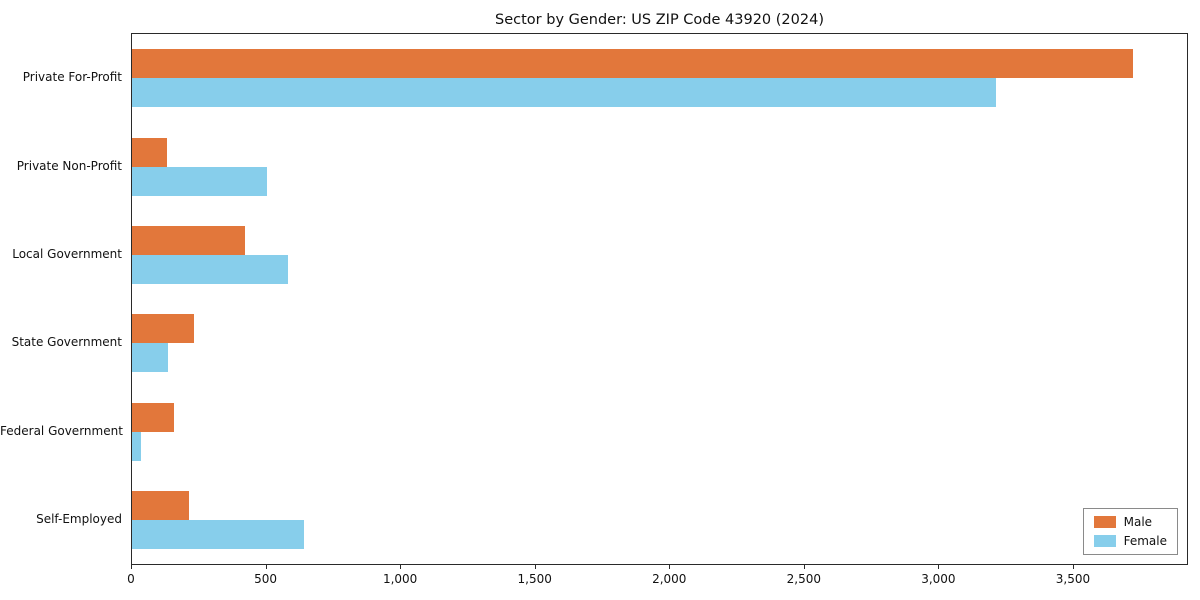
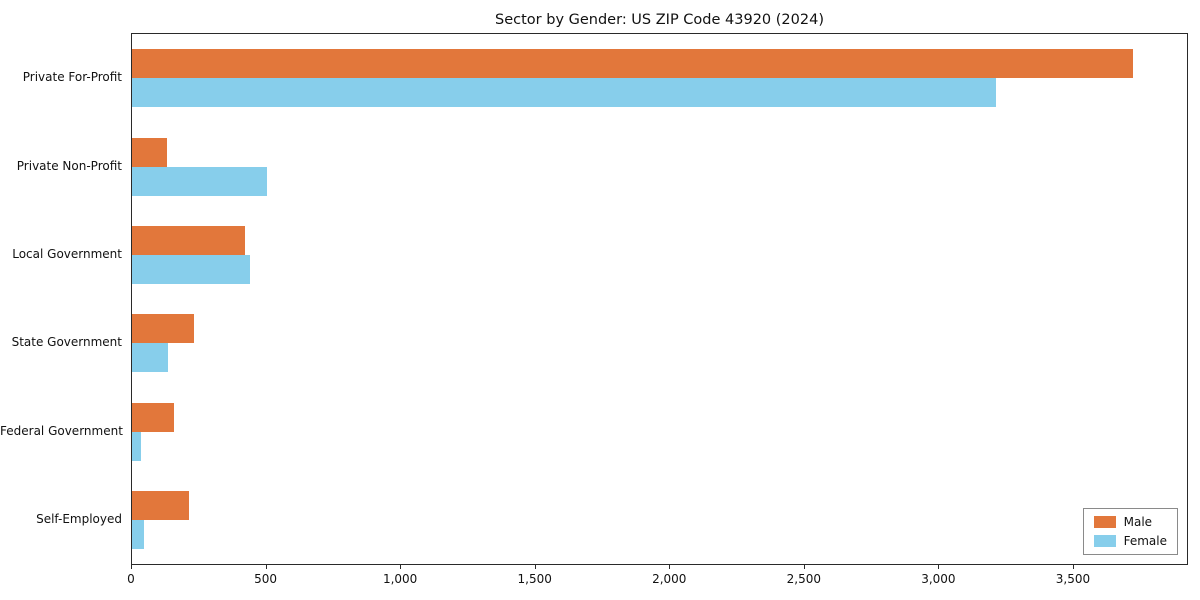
Female/Local Government: 580 -> 440
Female/Self-Employed: 640 -> 40
